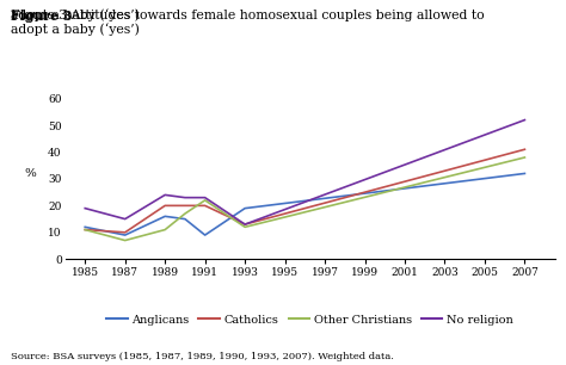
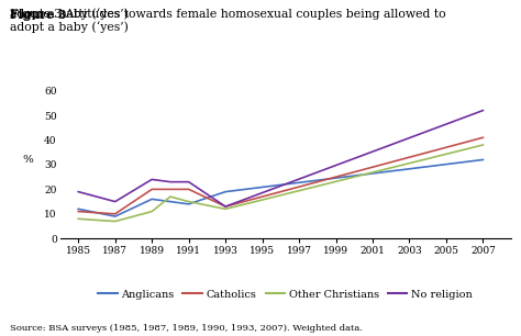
Other Christians/1985: 11 -> 8
Anglicans/1991: 9 -> 14
Other Christians/1991: 22 -> 15
